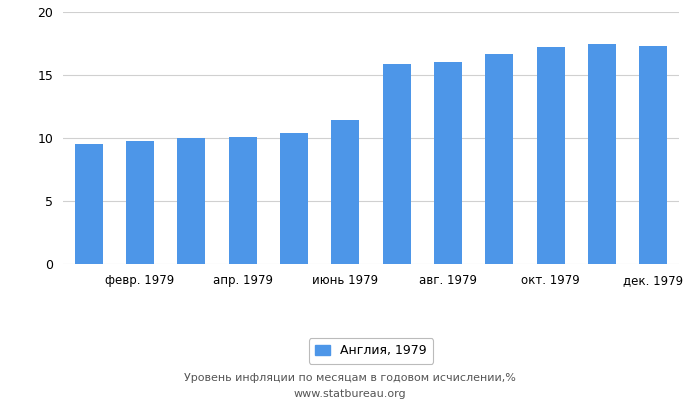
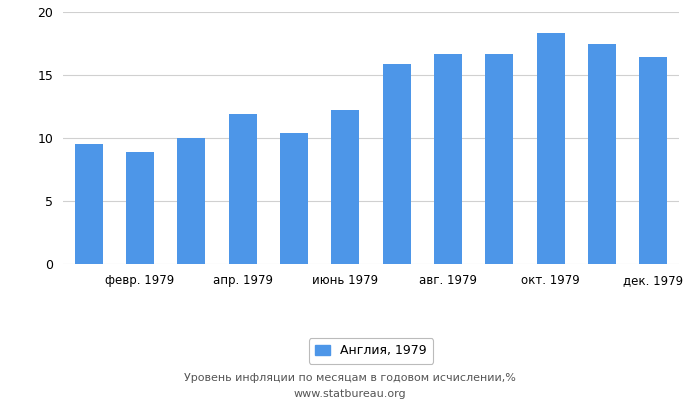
февр. 1979: 9.8 -> 8.9
апр. 1979: 10.1 -> 11.9
июнь 1979: 11.4 -> 12.2
авг. 1979: 16.0 -> 16.7
окт. 1979: 17.2 -> 18.3
дек. 1979: 17.3 -> 16.4
